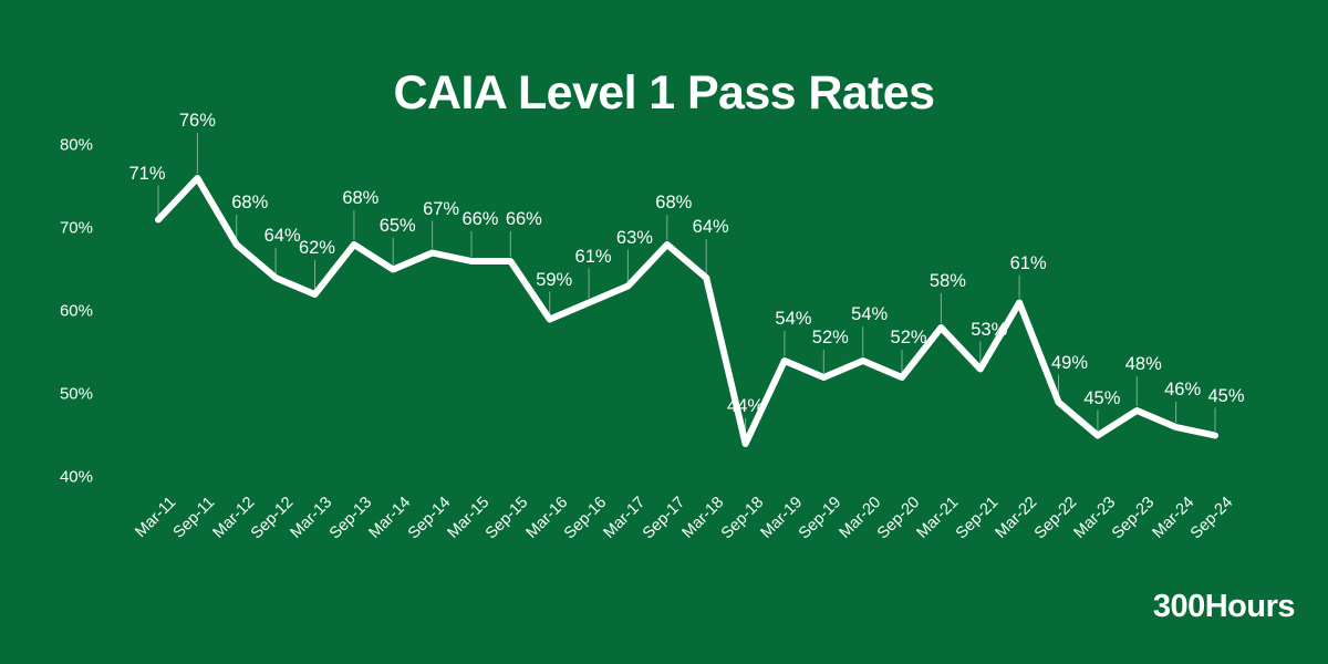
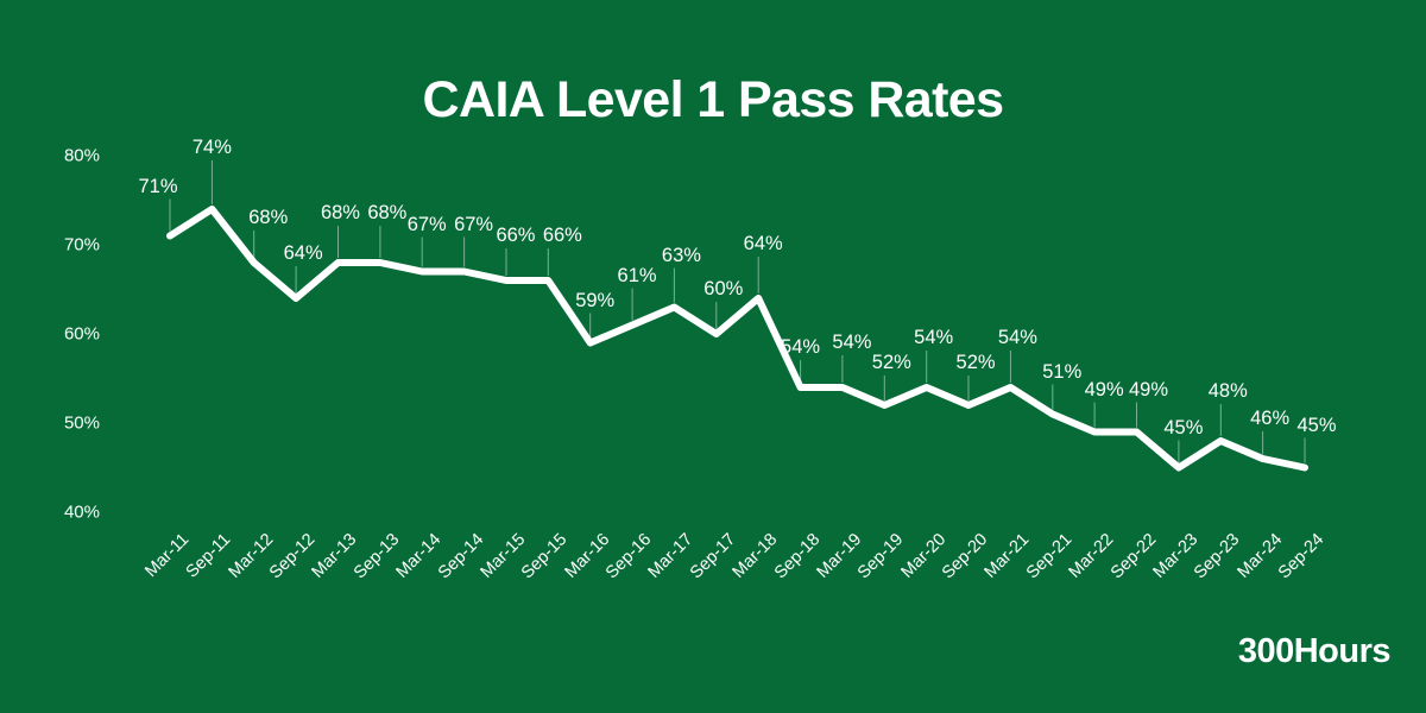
Sep-11: 76% -> 74%
Mar-13: 62% -> 68%
Mar-14: 65% -> 67%
Sep-17: 68% -> 60%
Sep-18: 44% -> 54%
Mar-21: 58% -> 54%
Sep-21: 53% -> 51%
Mar-22: 61% -> 49%
